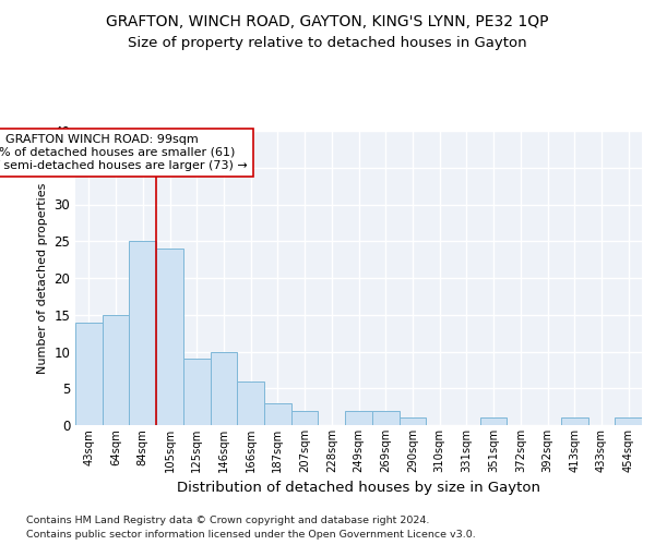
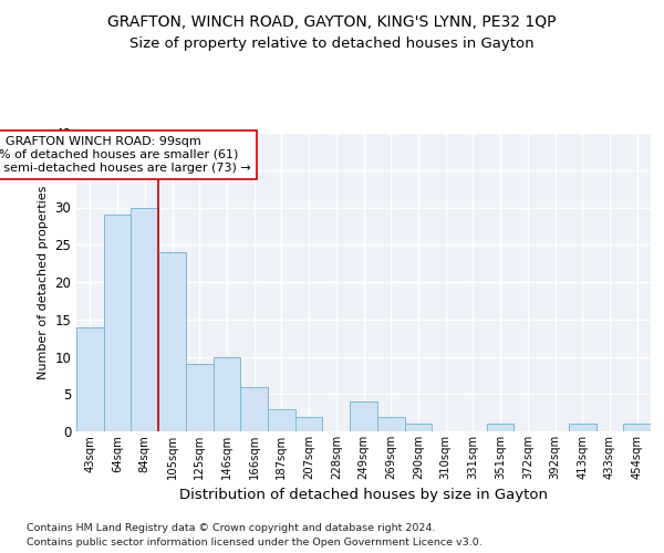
64sqm: 15 -> 29
84sqm: 25 -> 30
249sqm: 2 -> 4
